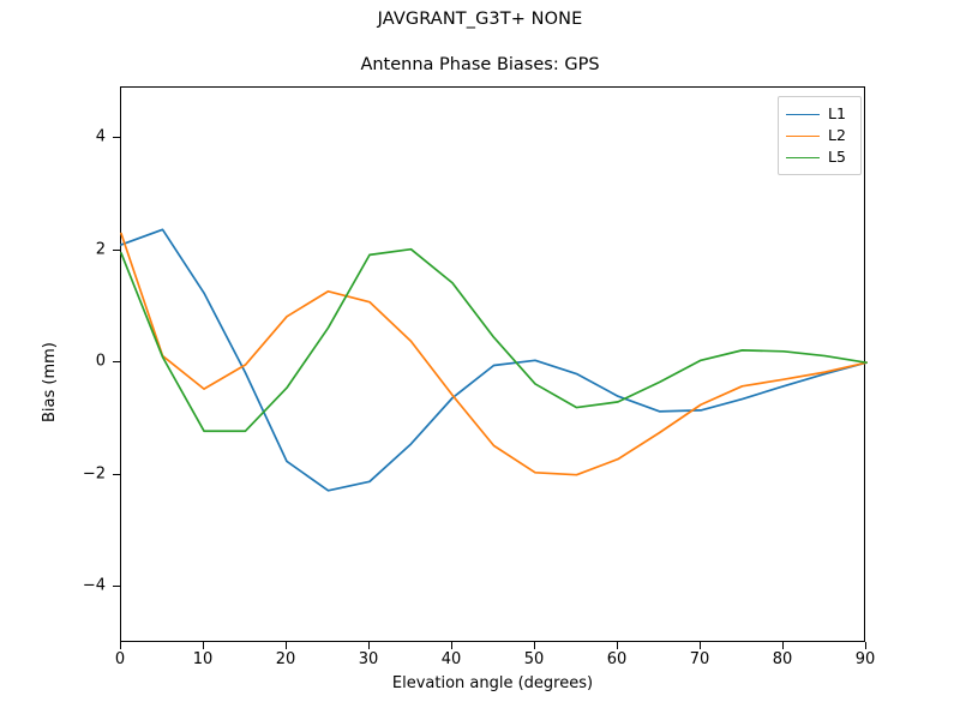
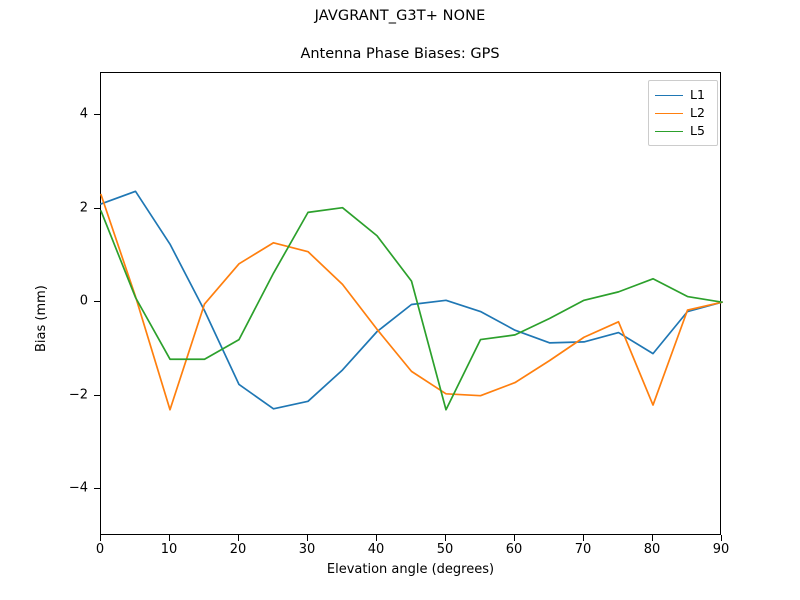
L2/10: -0.5 -> -2.3
L5/20: -0.5 -> -0.8
L5/50: -0.4 -> -2.3
L1/80: -0.4 -> -1.1
L2/80: -0.3 -> -2.2
L5/80: 0.2 -> 0.5
